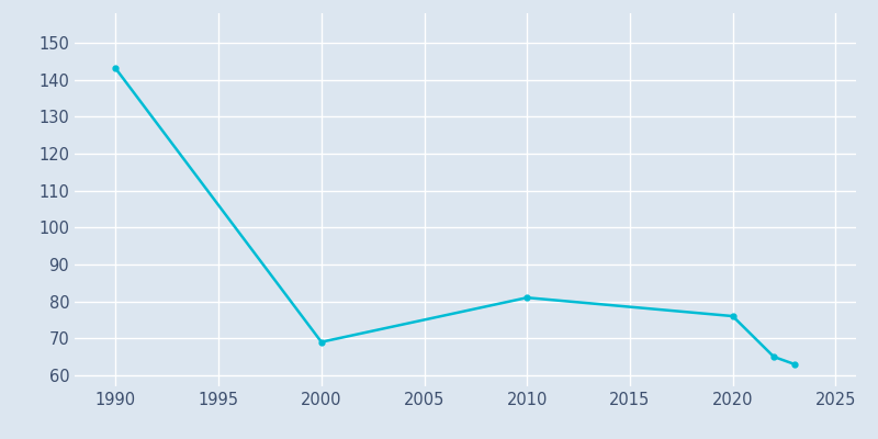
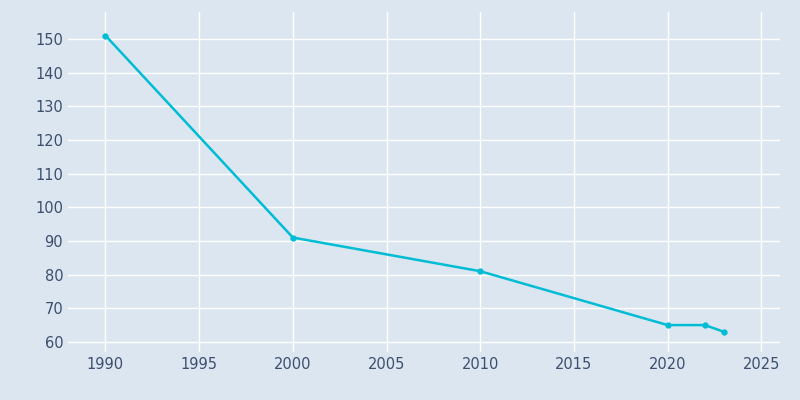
1990: 143 -> 151
2000: 69 -> 91
2020: 76 -> 65
